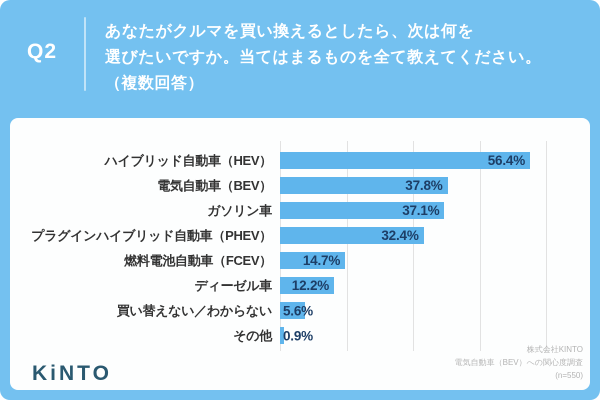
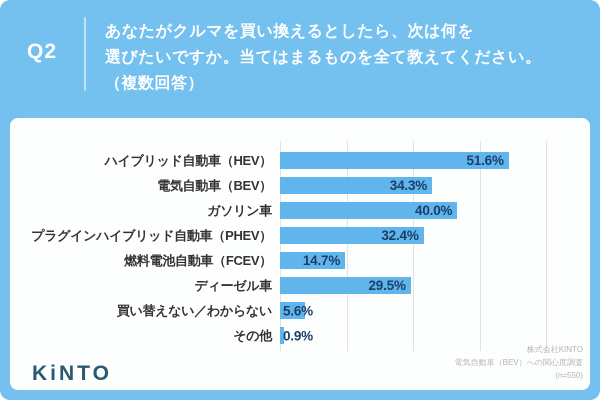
ハイブリッド自動車（HEV）: 56.4% -> 51.6%
電気自動車（BEV）: 37.8% -> 34.3%
ガソリン車: 37.1% -> 40.0%
ディーゼル車: 12.2% -> 29.5%
